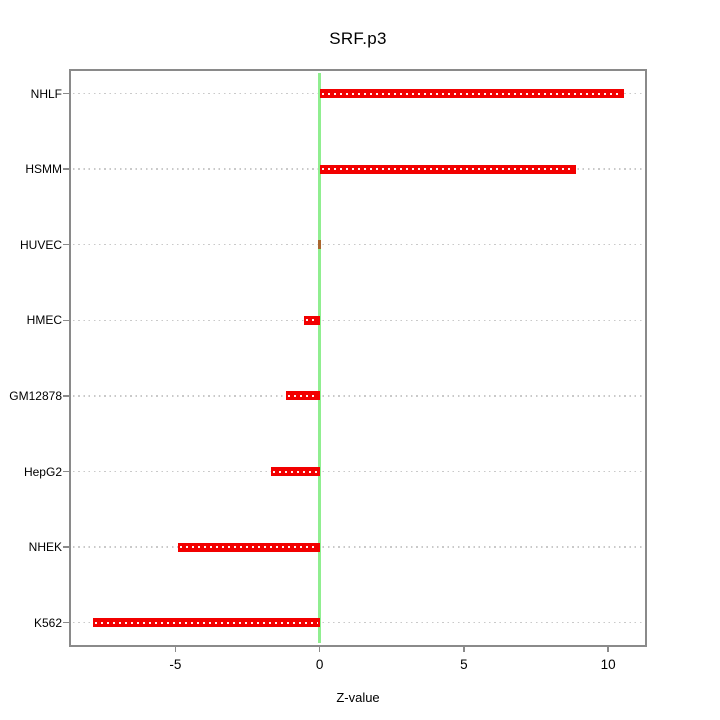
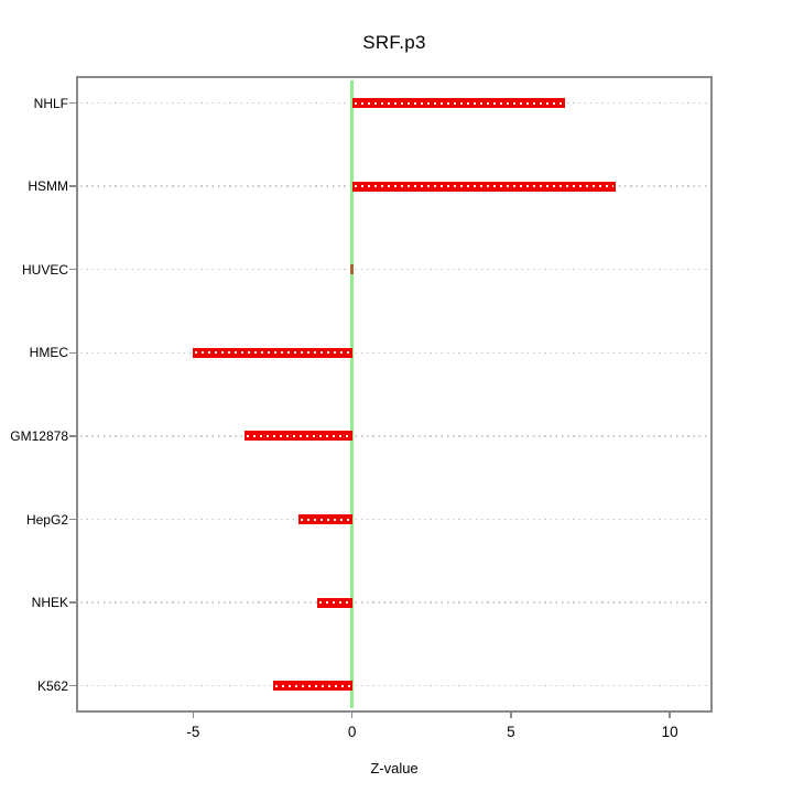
NHLF: 10.6 -> 6.7
HSMM: 8.9 -> 8.3
HMEC: -0.6 -> -5.0
GM12878: -1.1 -> -3.4
NHEK: -4.9 -> -1.1
K562: -7.8 -> -2.5
